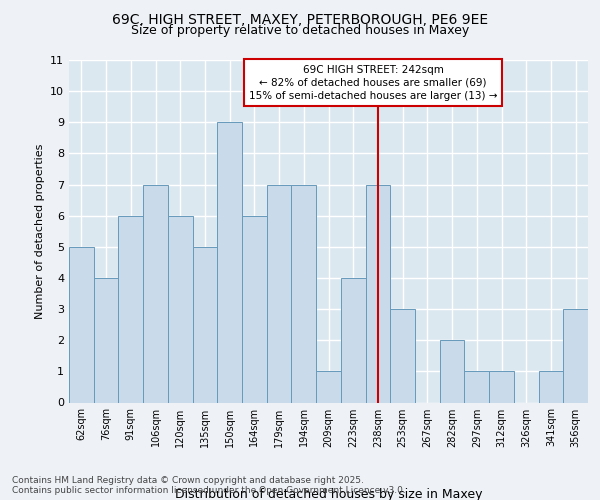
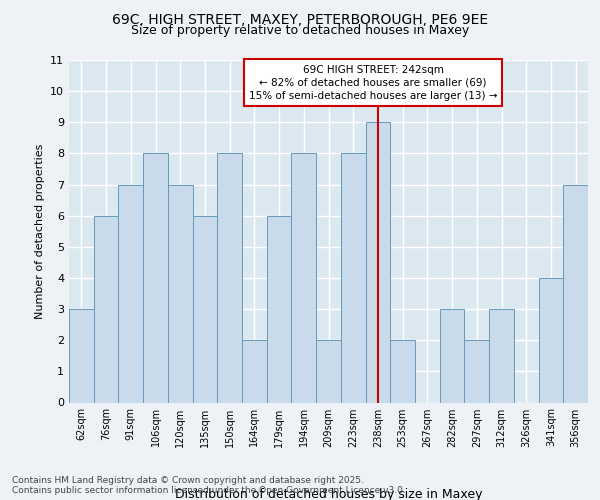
62sqm: 5 -> 3
76sqm: 4 -> 6
91sqm: 6 -> 7
106sqm: 7 -> 8
120sqm: 6 -> 7
135sqm: 5 -> 6
150sqm: 9 -> 8
164sqm: 6 -> 2
179sqm: 7 -> 6
194sqm: 7 -> 8
209sqm: 1 -> 2
223sqm: 4 -> 8
238sqm: 7 -> 9
253sqm: 3 -> 2
282sqm: 2 -> 3
297sqm: 1 -> 2
312sqm: 1 -> 3
341sqm: 1 -> 4
356sqm: 3 -> 7
